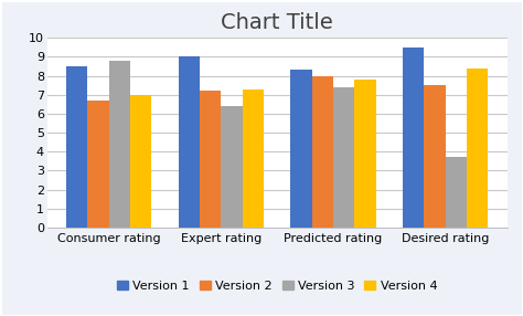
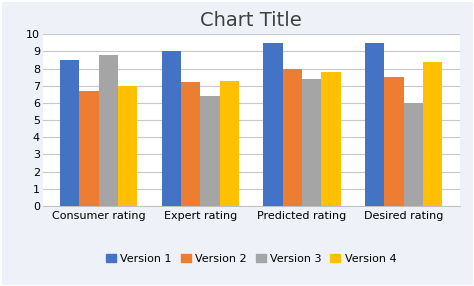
Version 1/Predicted rating: 8.3 -> 9.5
Version 3/Desired rating: 3.7 -> 6.0
